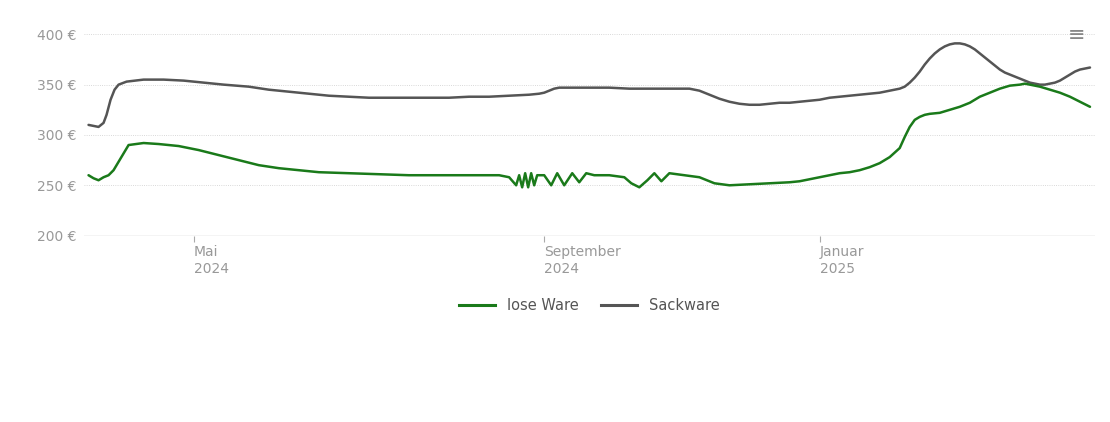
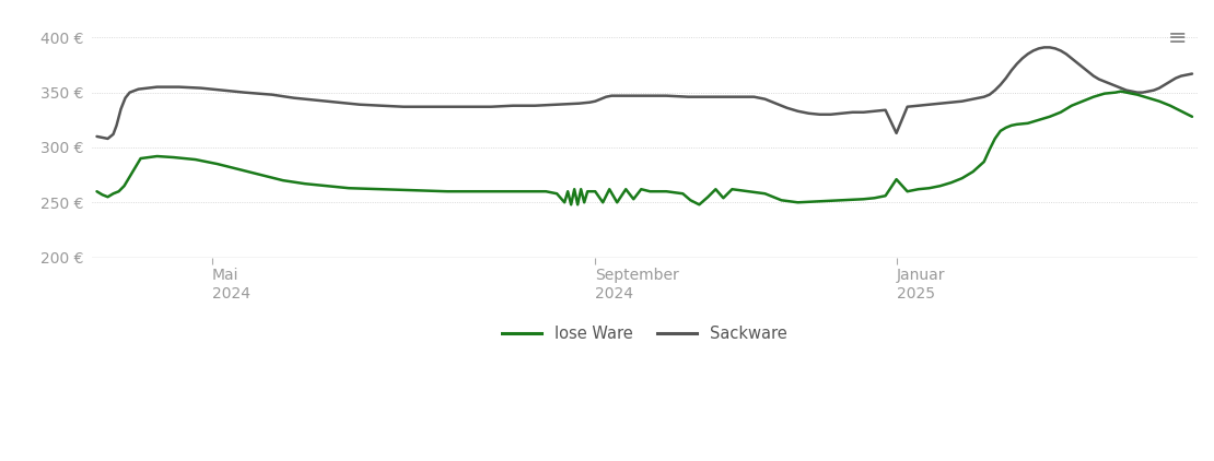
lose Ware/Januar 2025: 258 € -> 271 €
Sackware/Januar 2025: 335 € -> 313 €
